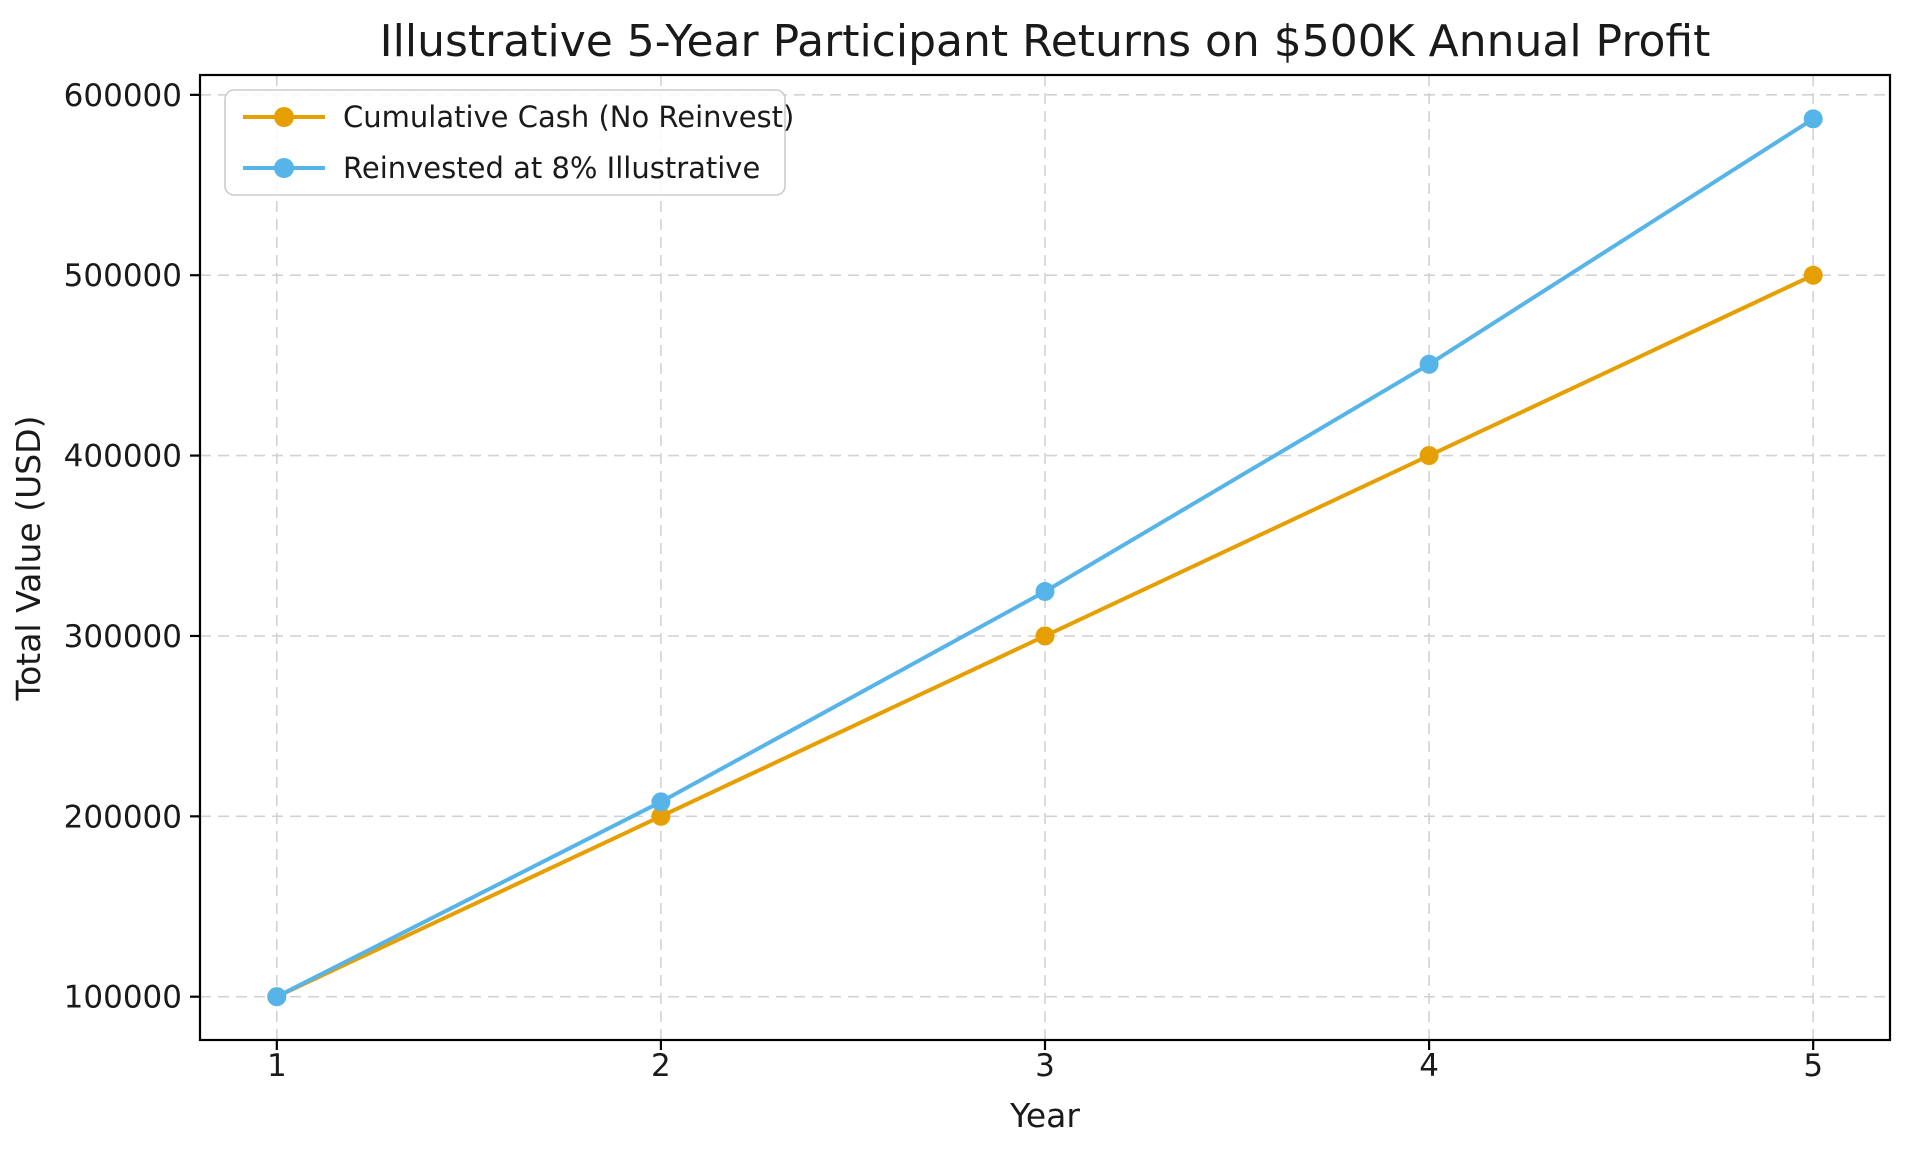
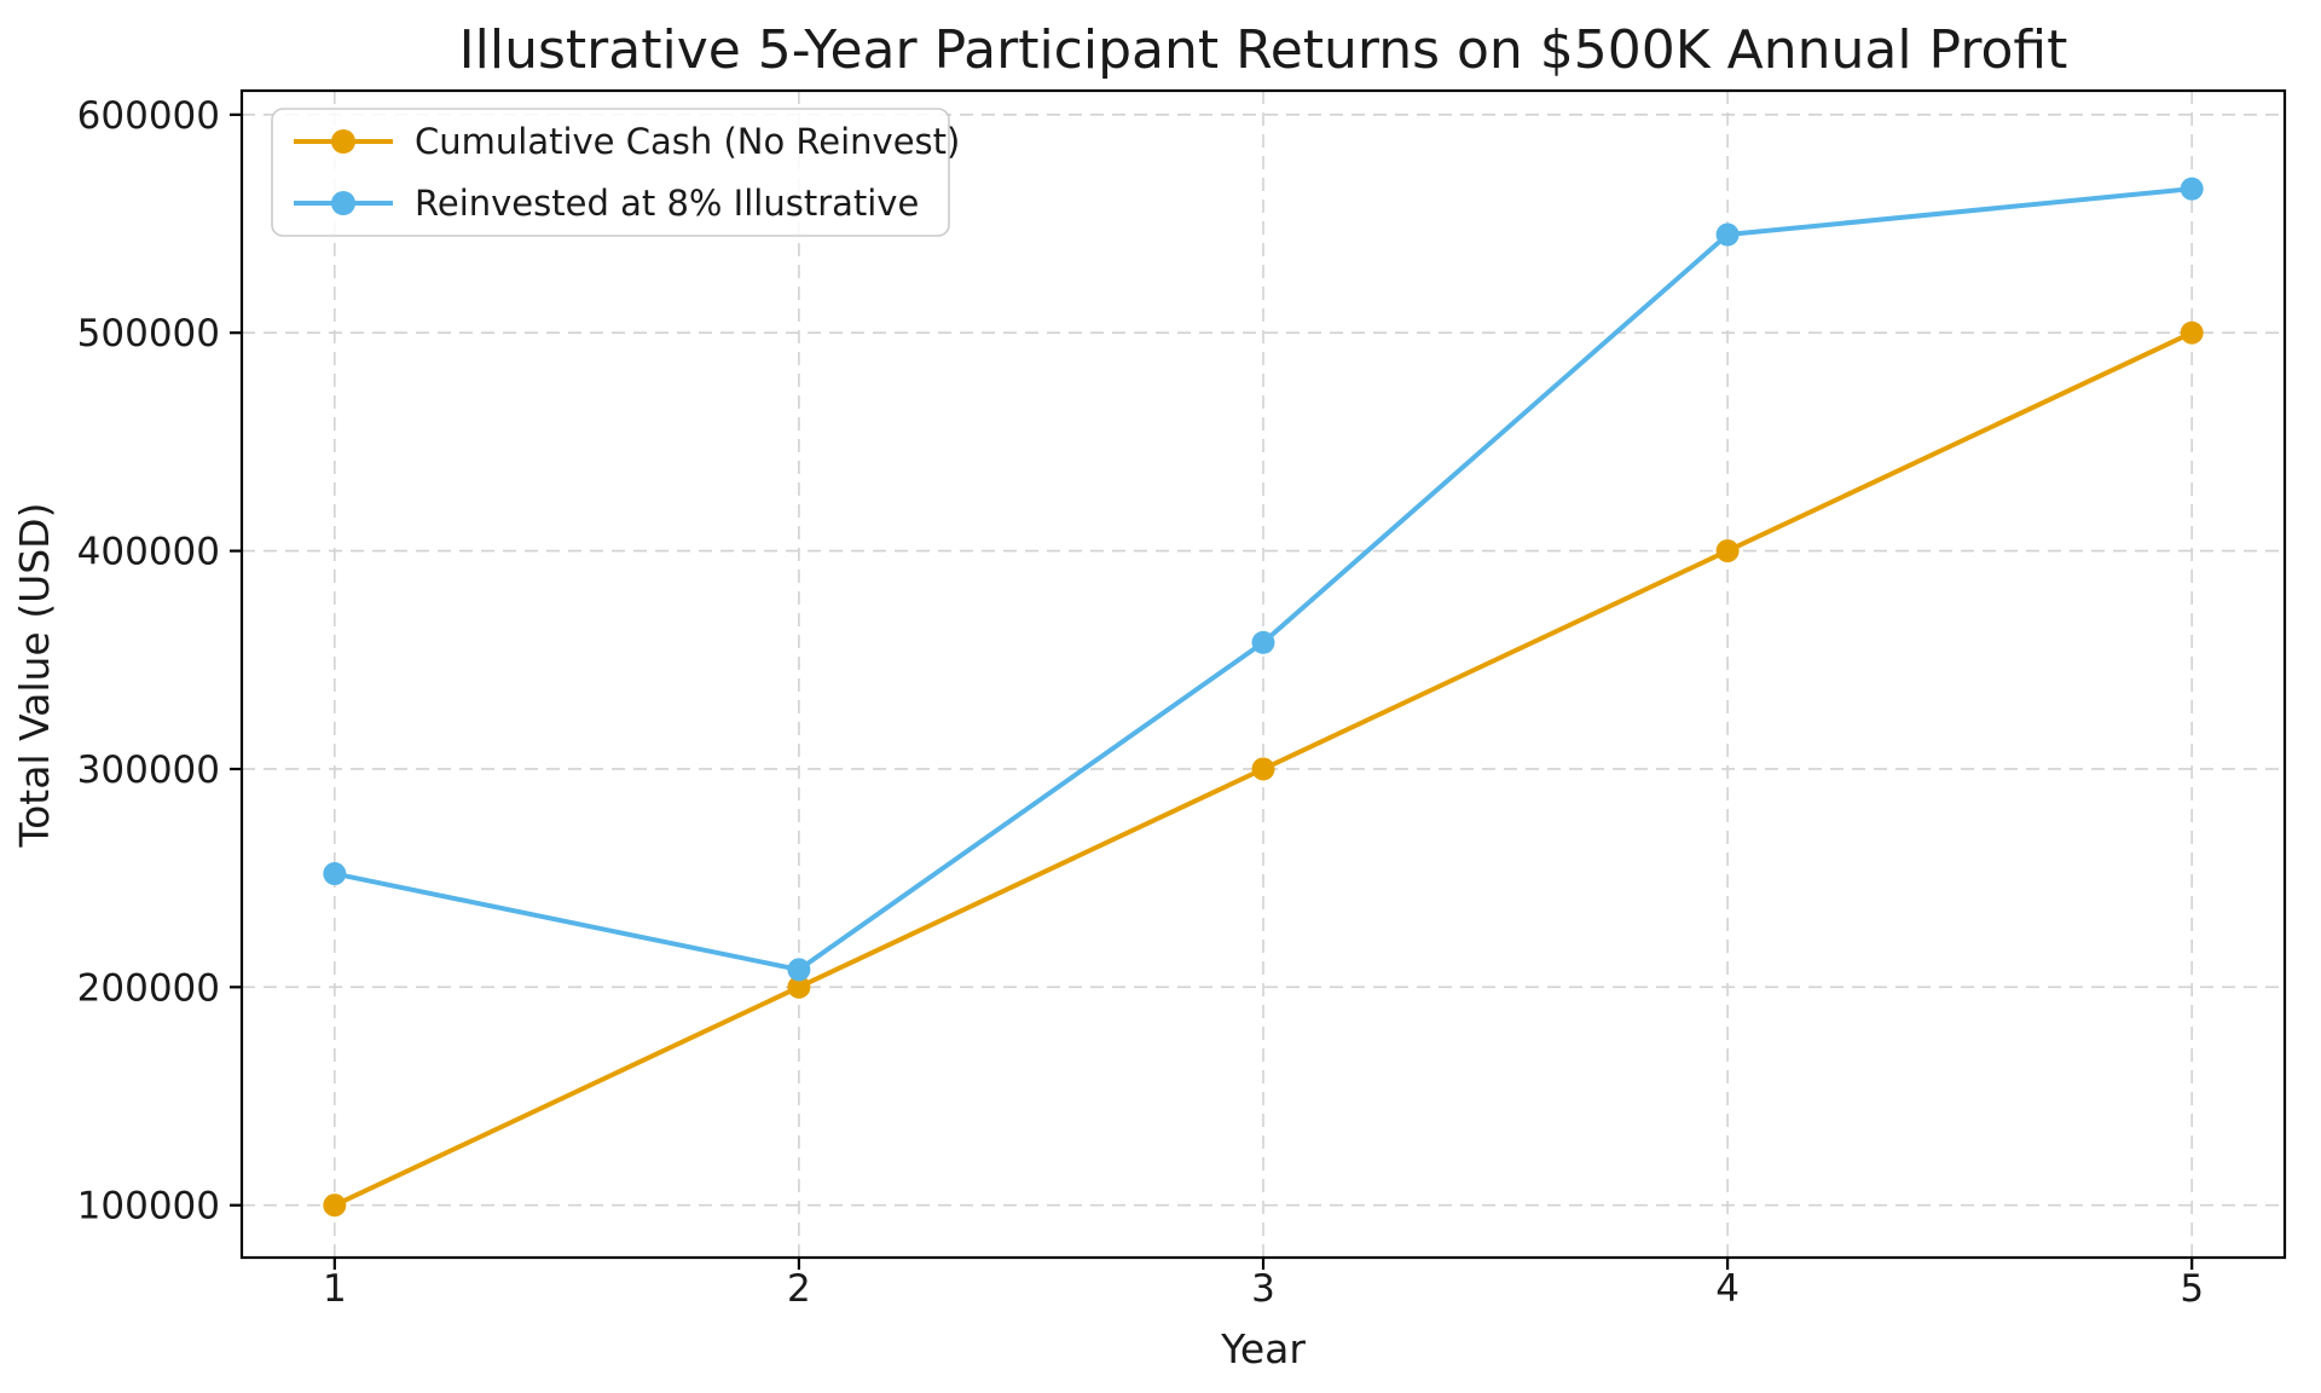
Reinvested at 8% Illustrative/1: 100000 -> 252000
Reinvested at 8% Illustrative/3: 325000 -> 358000
Reinvested at 8% Illustrative/4: 451000 -> 545000
Reinvested at 8% Illustrative/5: 587000 -> 566000
